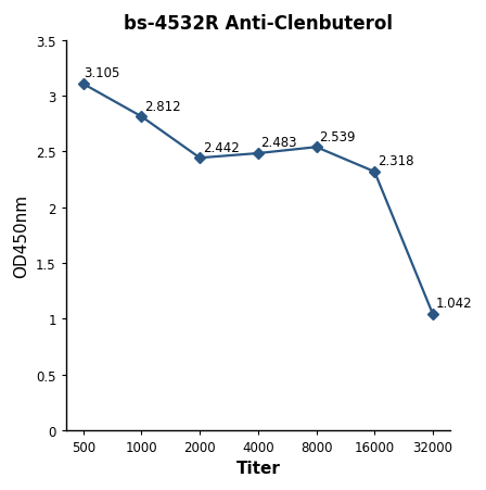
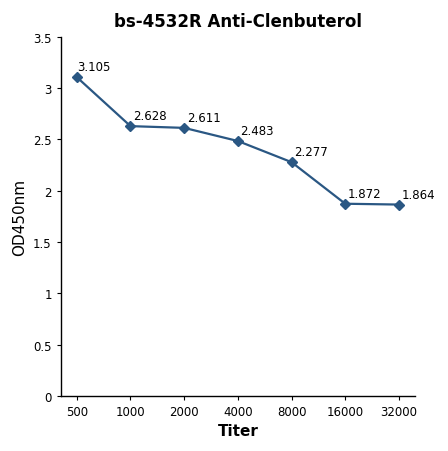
1000: 2.812 -> 2.628
2000: 2.442 -> 2.611
8000: 2.539 -> 2.277
16000: 2.318 -> 1.872
32000: 1.042 -> 1.864
